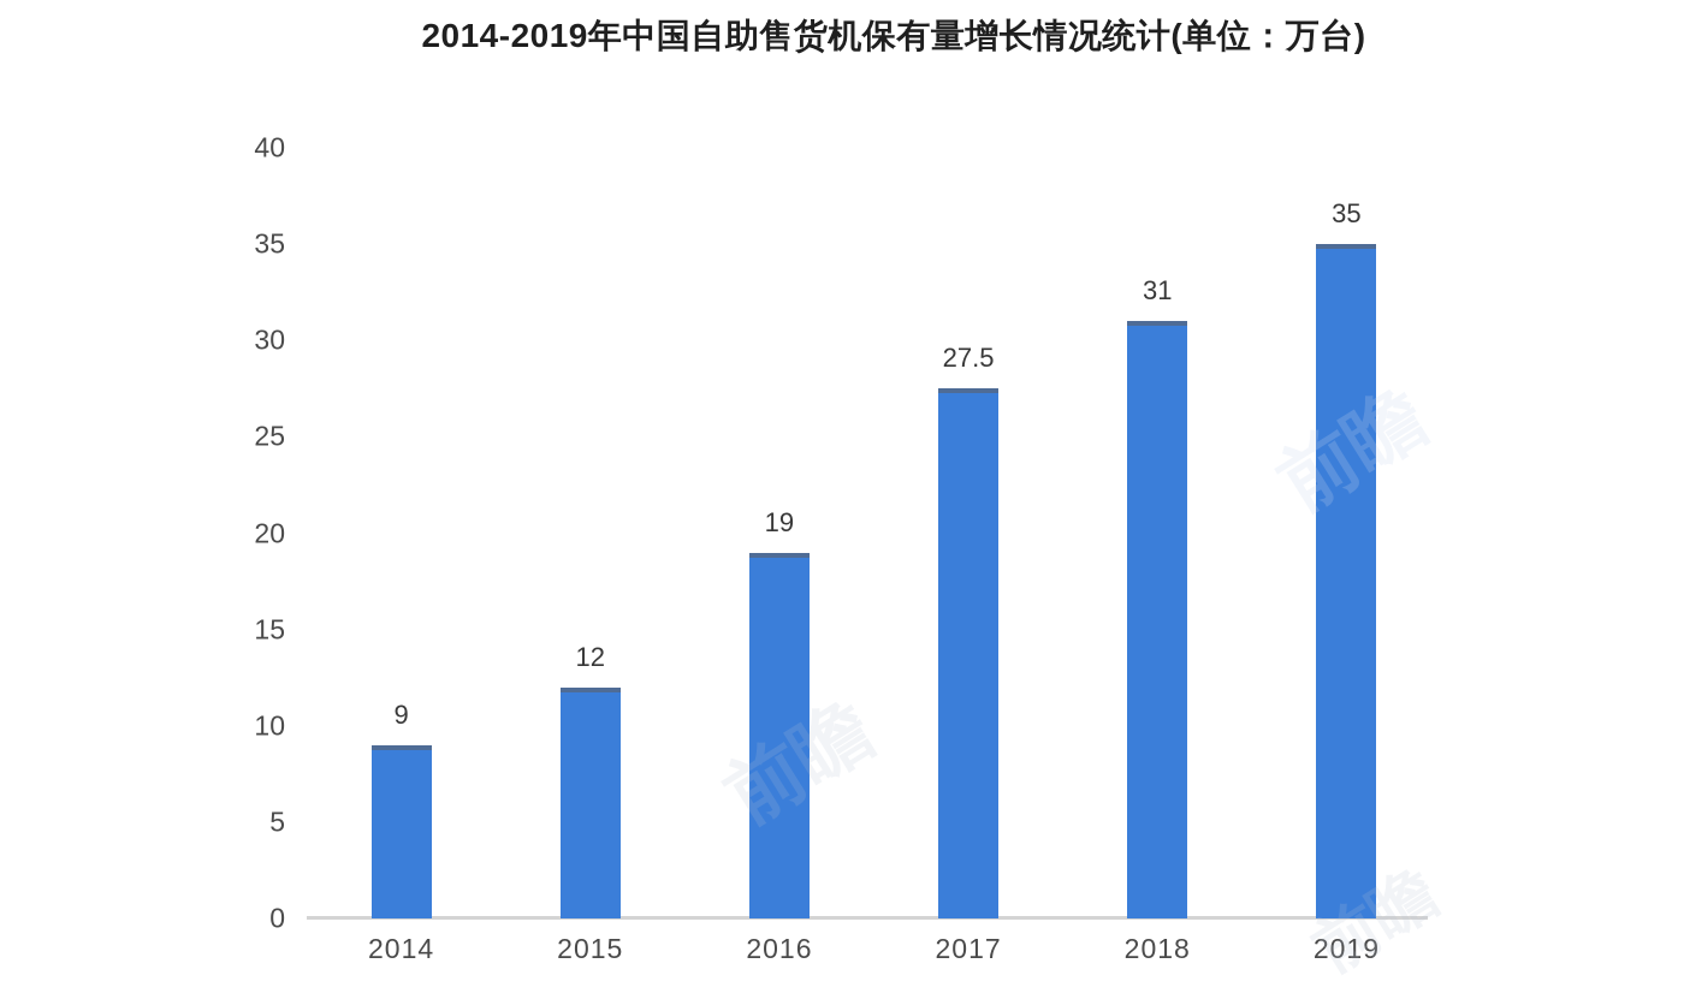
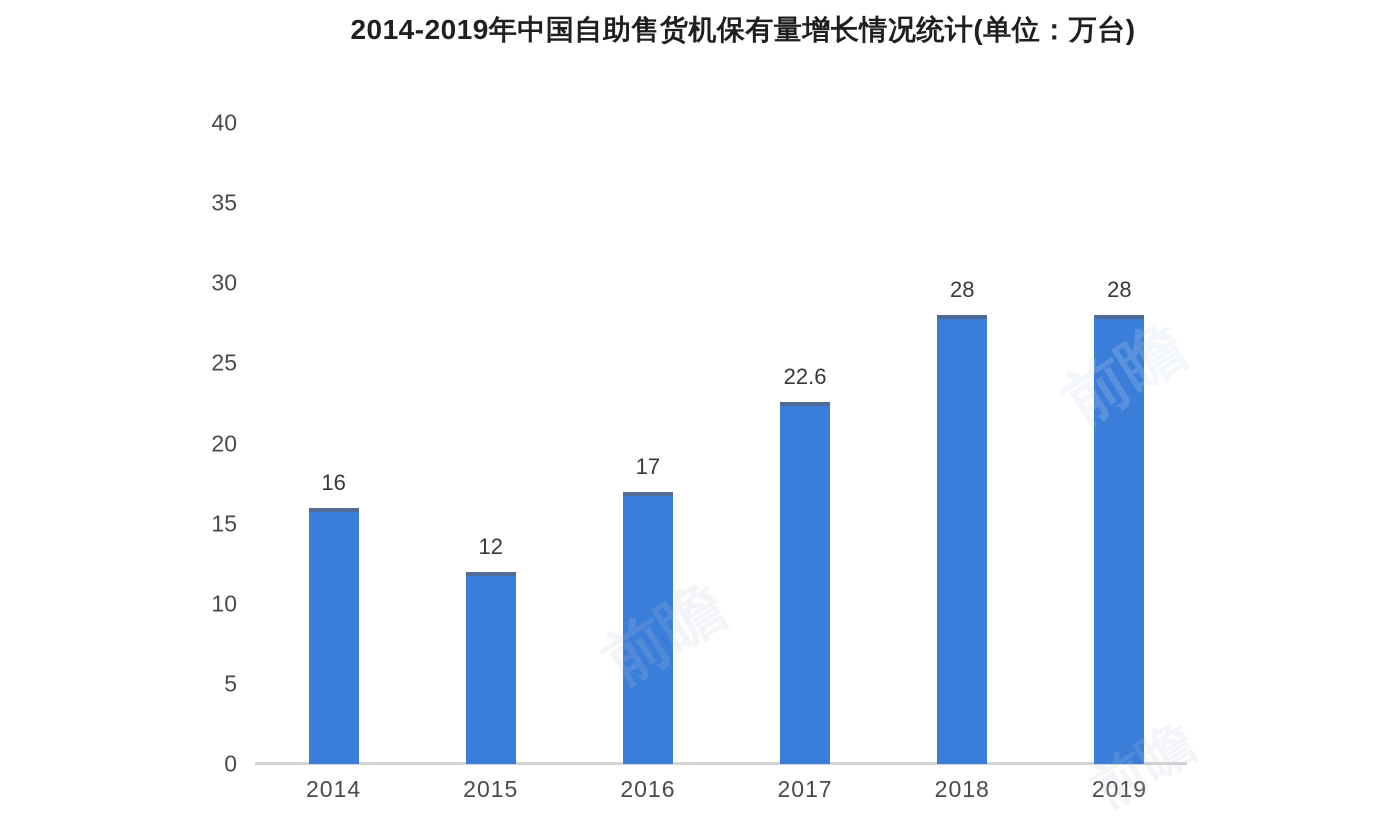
2014: 9 -> 16
2016: 19 -> 17
2017: 27.5 -> 22.6
2018: 31 -> 28
2019: 35 -> 28
